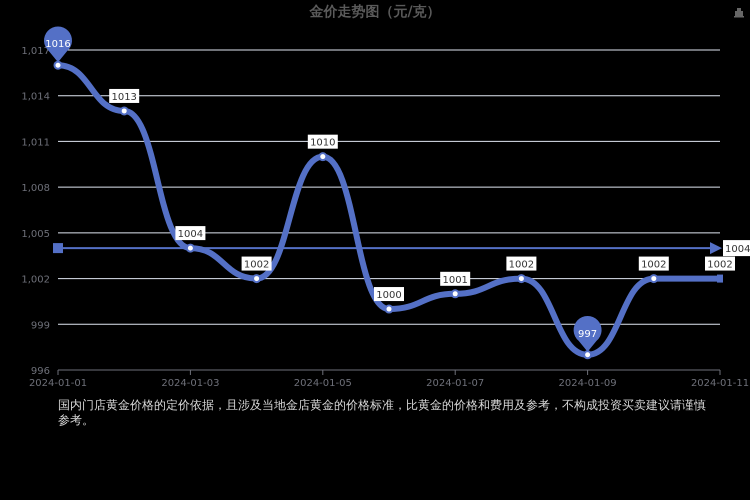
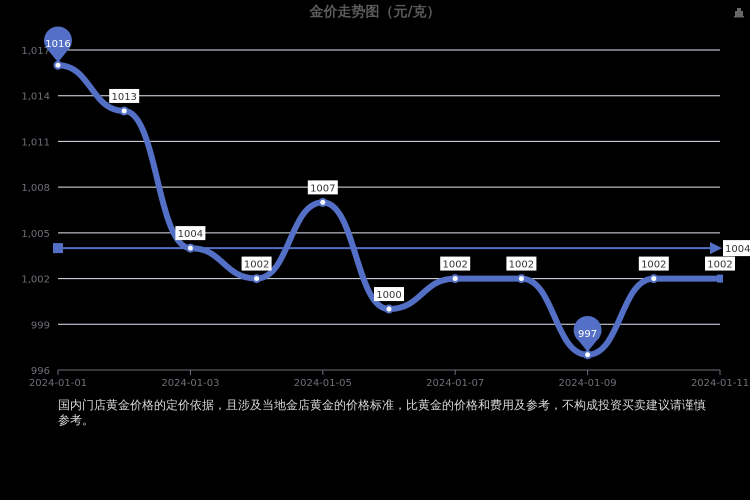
2024-01-05: 1010 -> 1007
2024-01-07: 1001 -> 1002
